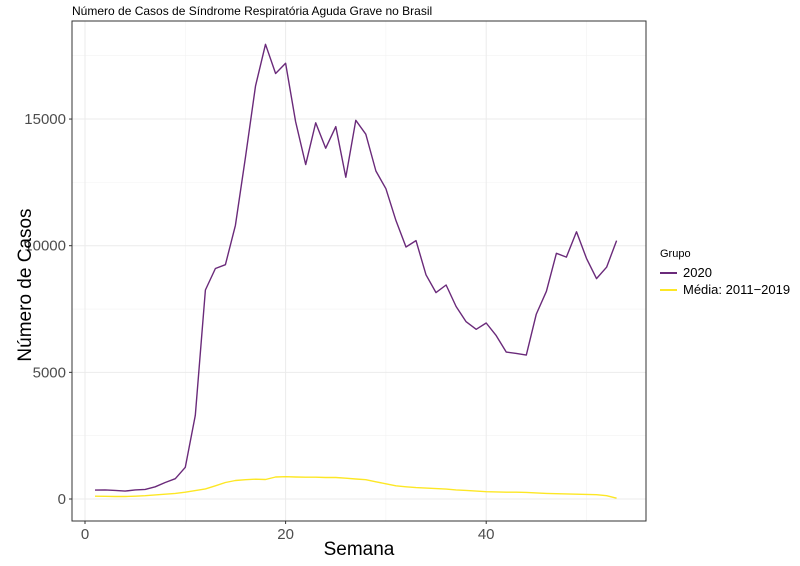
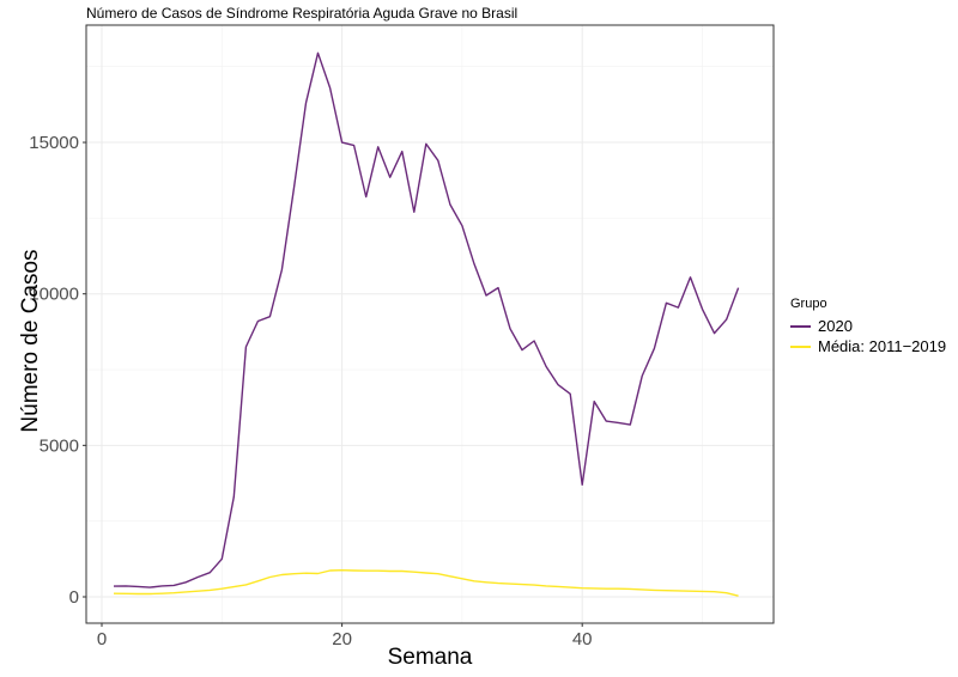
2020/20: 17200 -> 15000
2020/40: 7000 -> 3700
